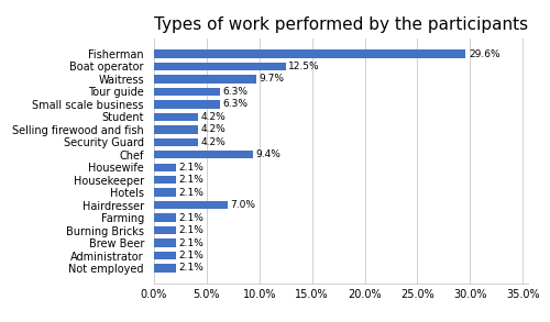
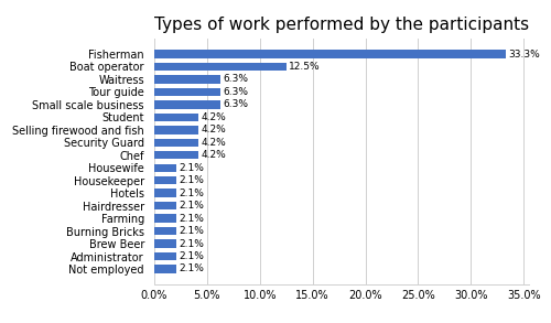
Fisherman: 29.6% -> 33.3%
Waitress: 9.7% -> 6.3%
Chef: 9.4% -> 4.2%
Hairdresser: 7.0% -> 2.1%
